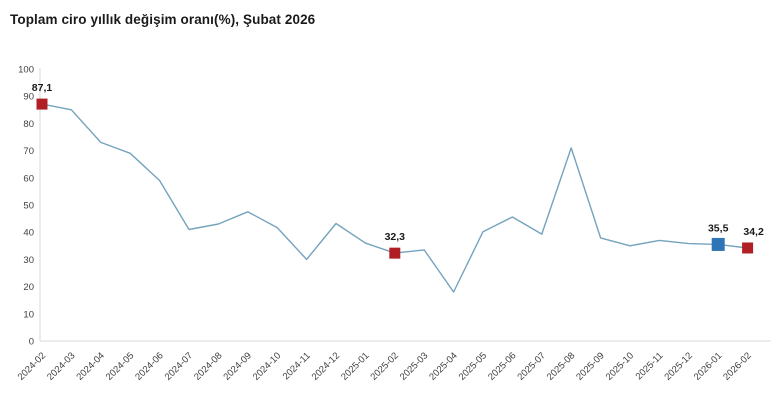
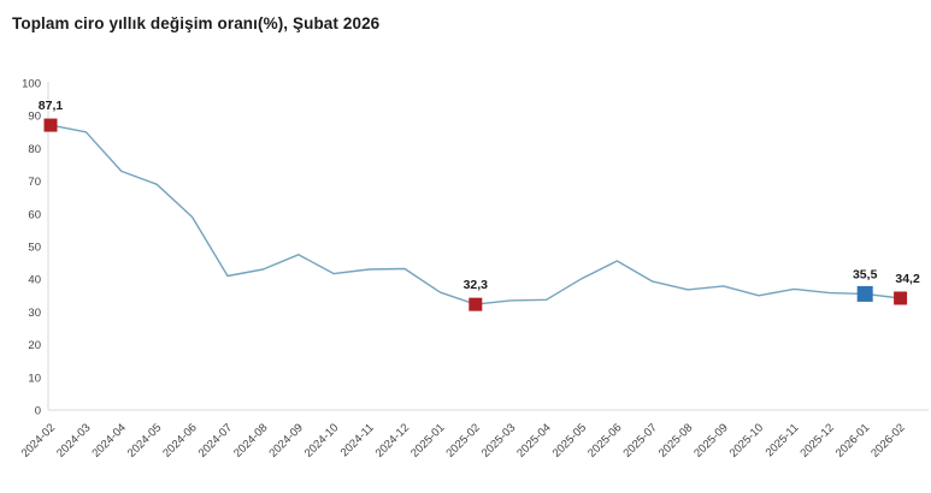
2024-11: 30 -> 43
2025-04: 18 -> 34
2025-08: 71 -> 37
